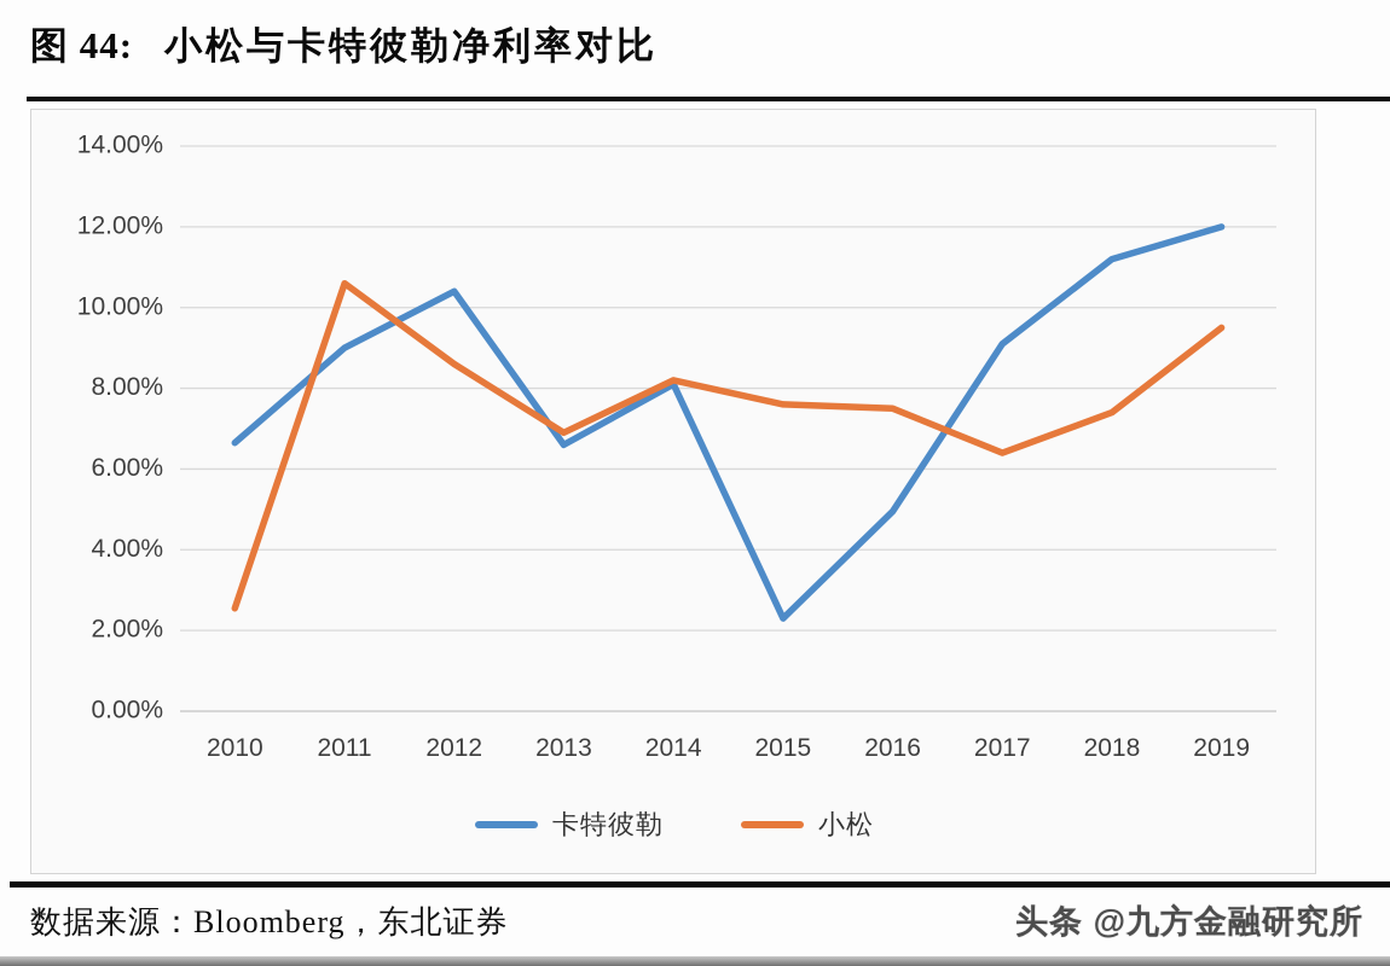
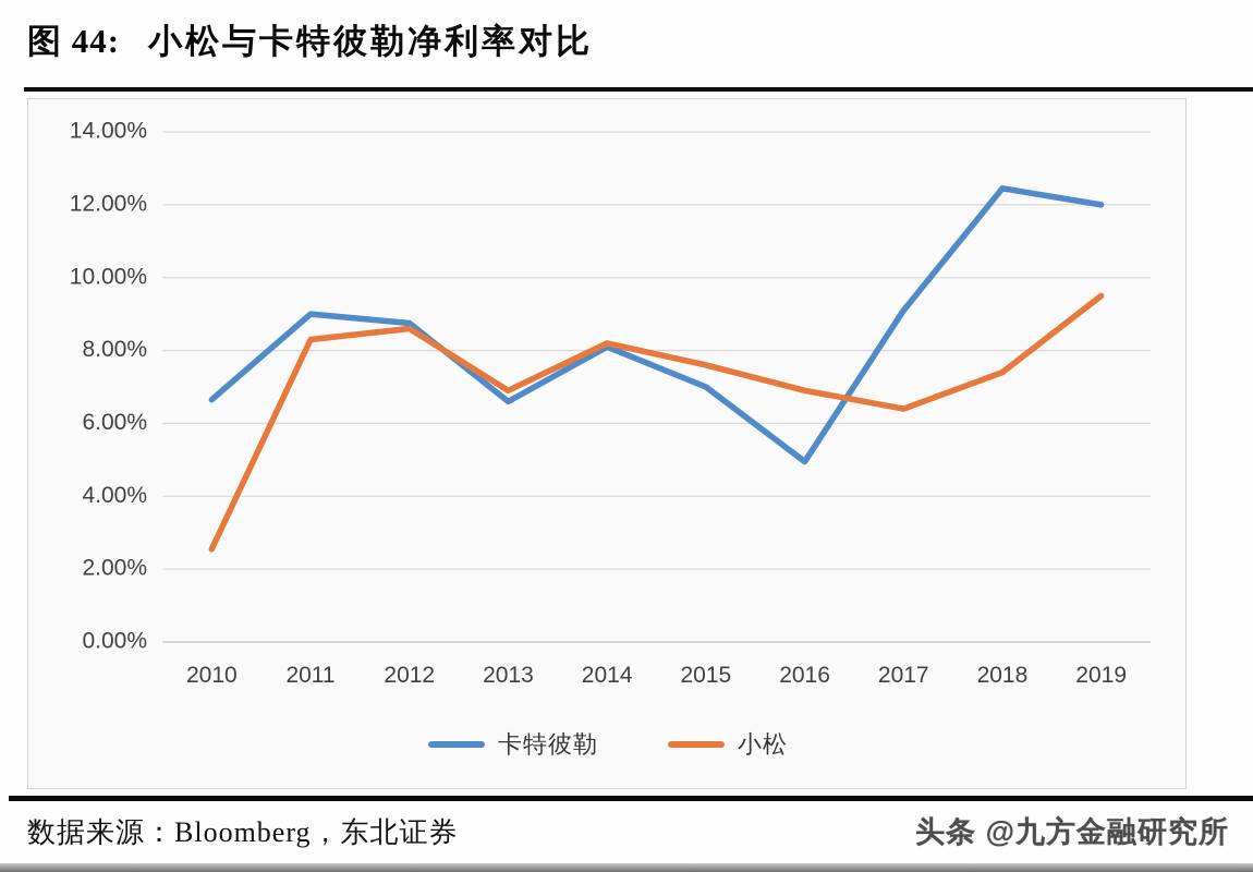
小松/2011: 10.6% -> 8.3%
卡特彼勒/2012: 10.4% -> 8.8%
卡特彼勒/2015: 2.3% -> 7.0%
小松/2016: 7.5% -> 6.9%
卡特彼勒/2018: 11.2% -> 12.4%
